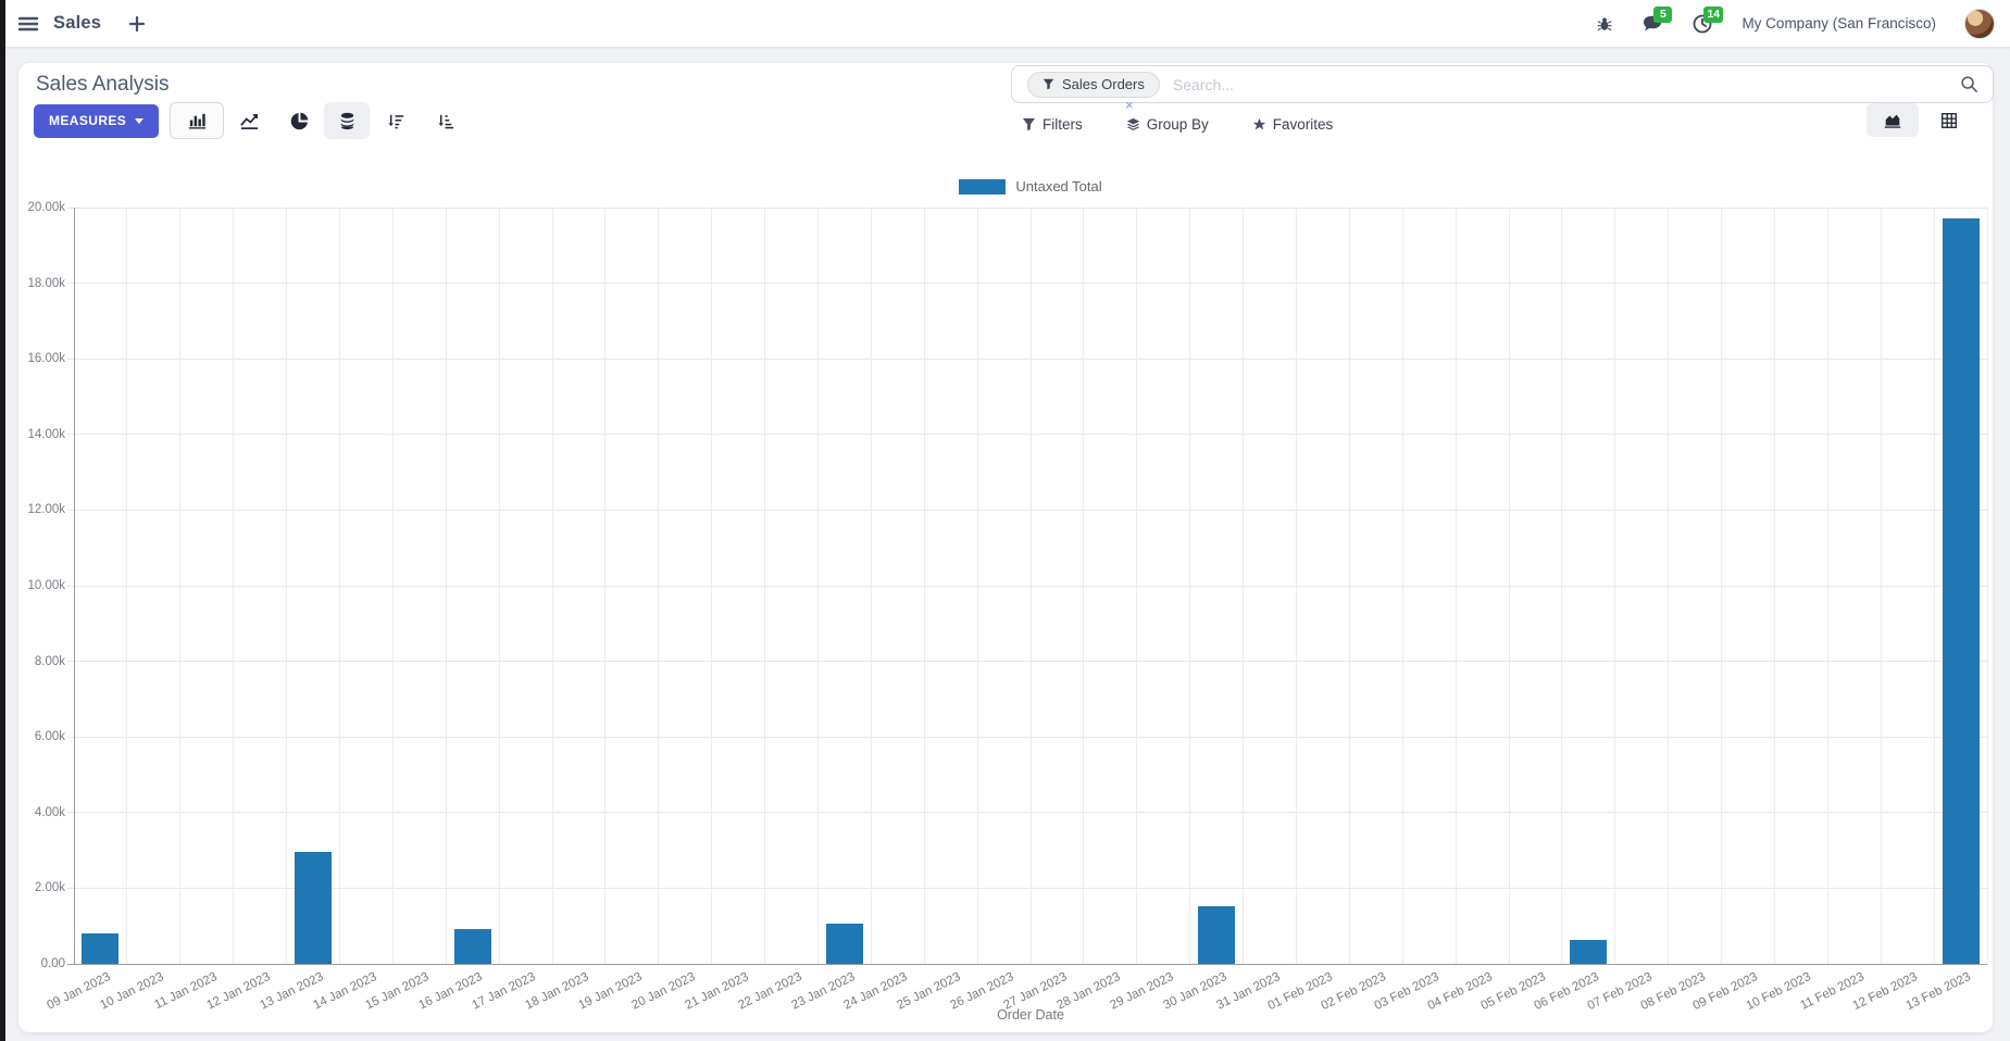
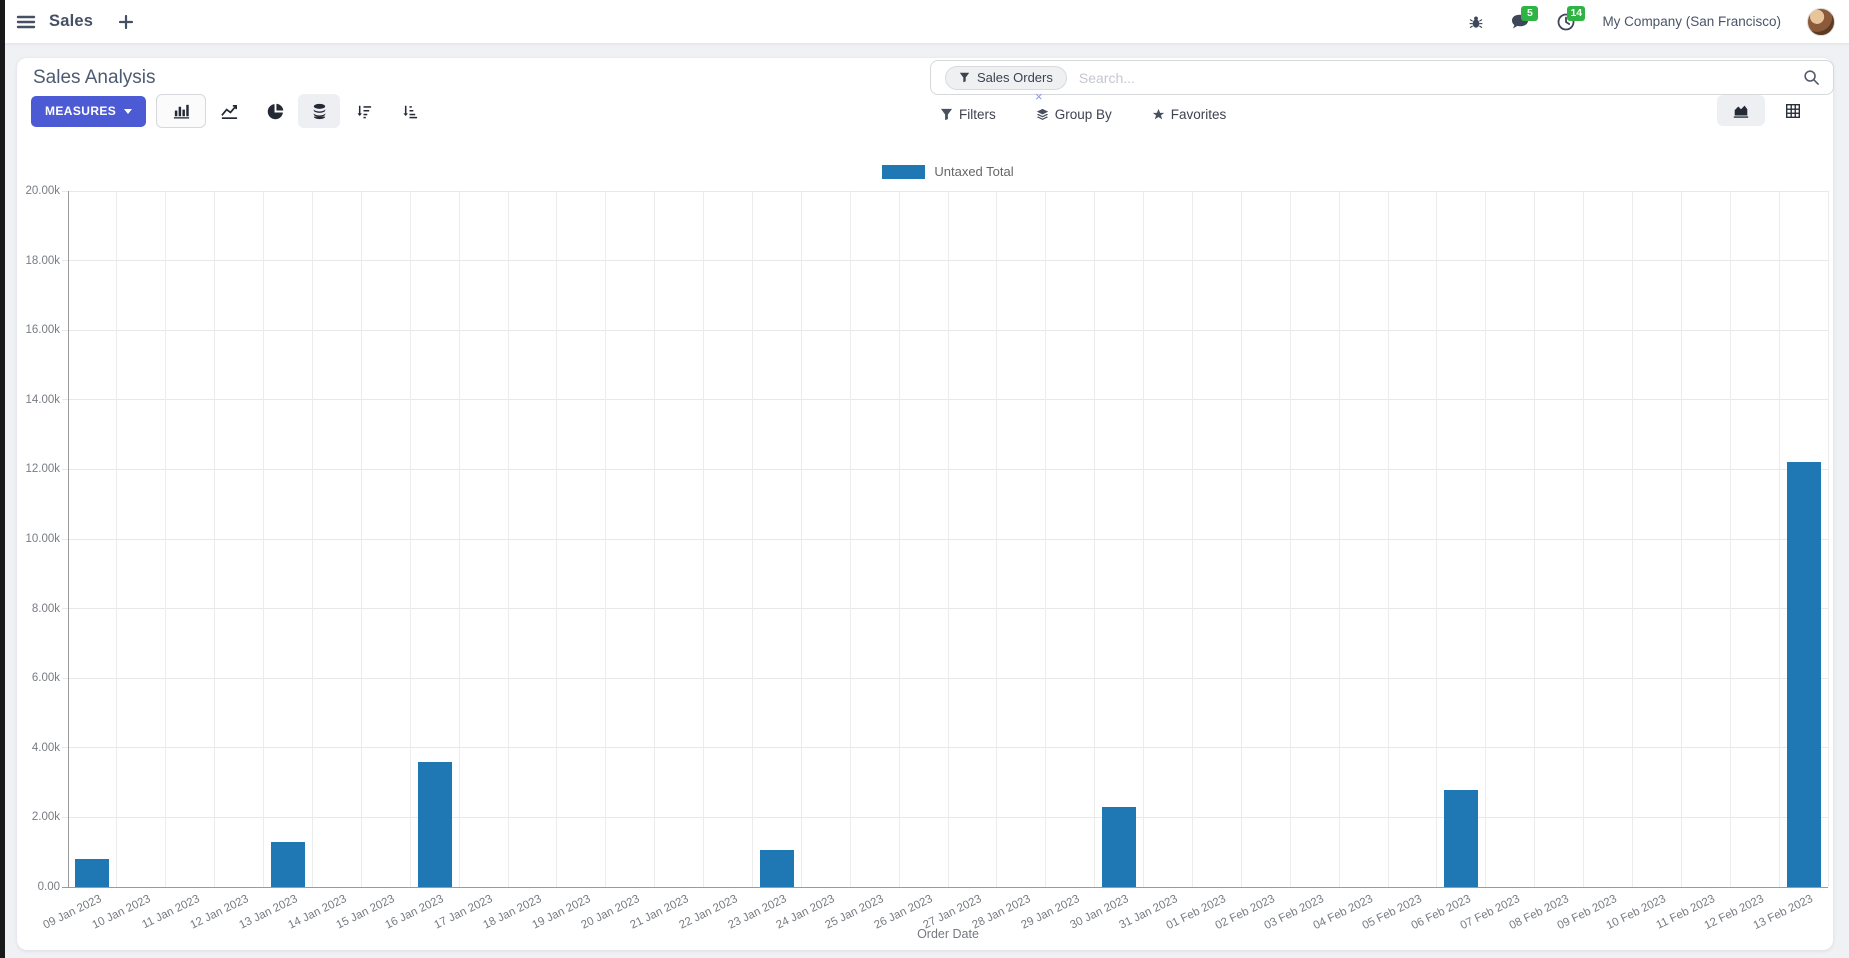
13 Jan 2023: 3.0k -> 1.3k
16 Jan 2023: 0.9k -> 3.6k
30 Jan 2023: 1.5k -> 2.3k
06 Feb 2023: 0.6k -> 2.8k
13 Feb 2023: 19.7k -> 12.2k
